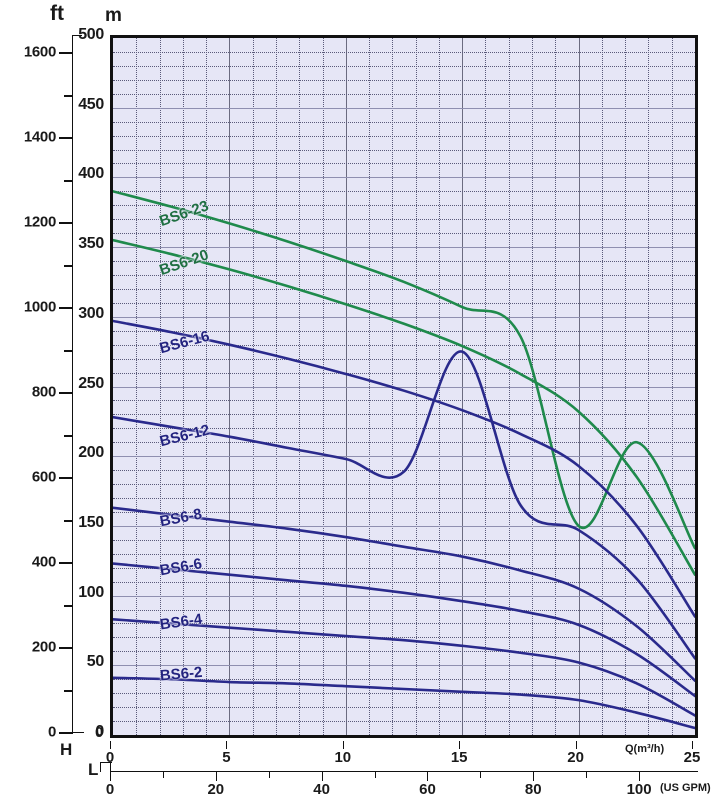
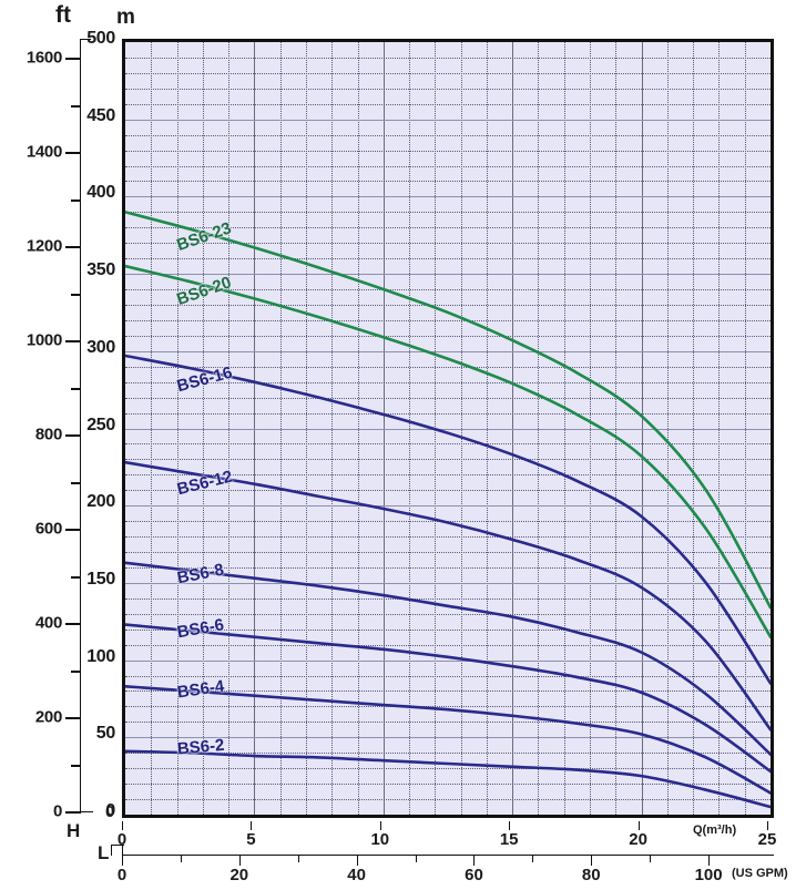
BS6-12/15: 275 -> 178
BS6-23/20: 150 -> 258
